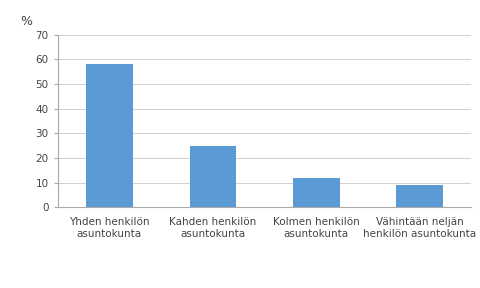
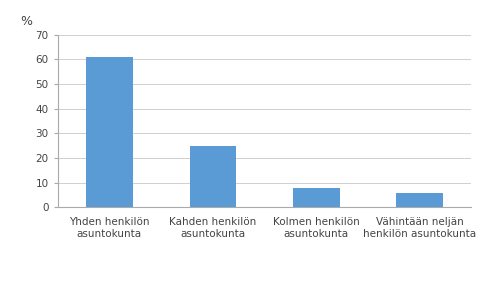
Yhden henkilön asuntokunta: 58 -> 61
Kolmen henkilön asuntokunta: 12 -> 8
Vähintään neljän henkilön asuntokunta: 9 -> 6
